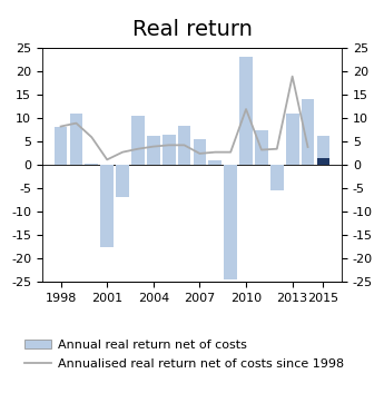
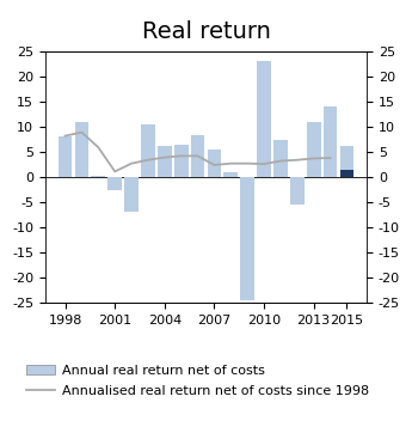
Annual real return net of costs/2001: -17.5 -> -2.5
Annualised real return net of costs since 1998/2010: 12.0 -> 2.7
Annualised real return net of costs since 1998/2013: 19.0 -> 3.8
